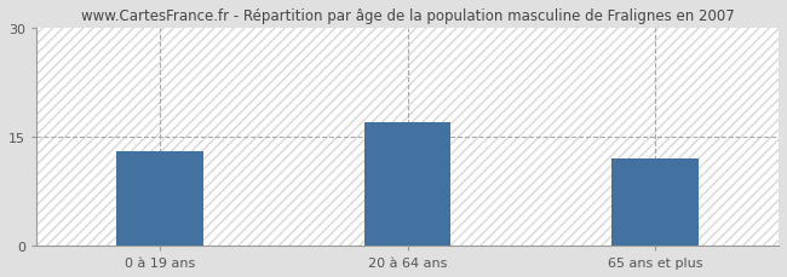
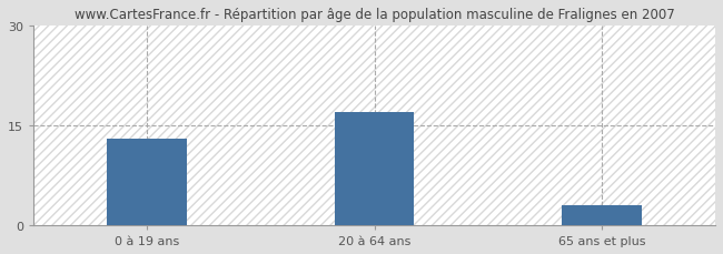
65 ans et plus: 12 -> 3
